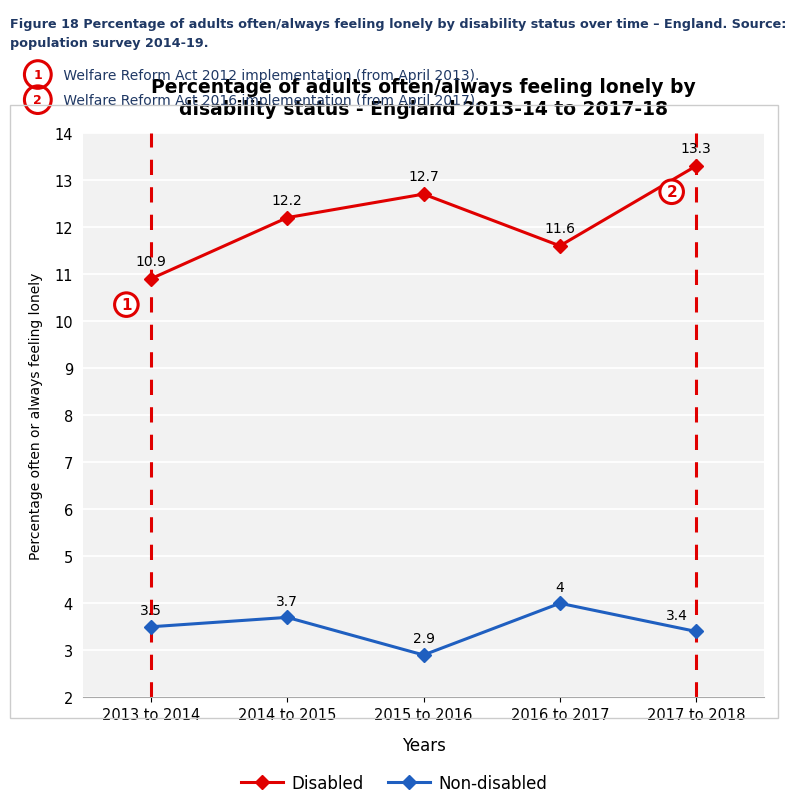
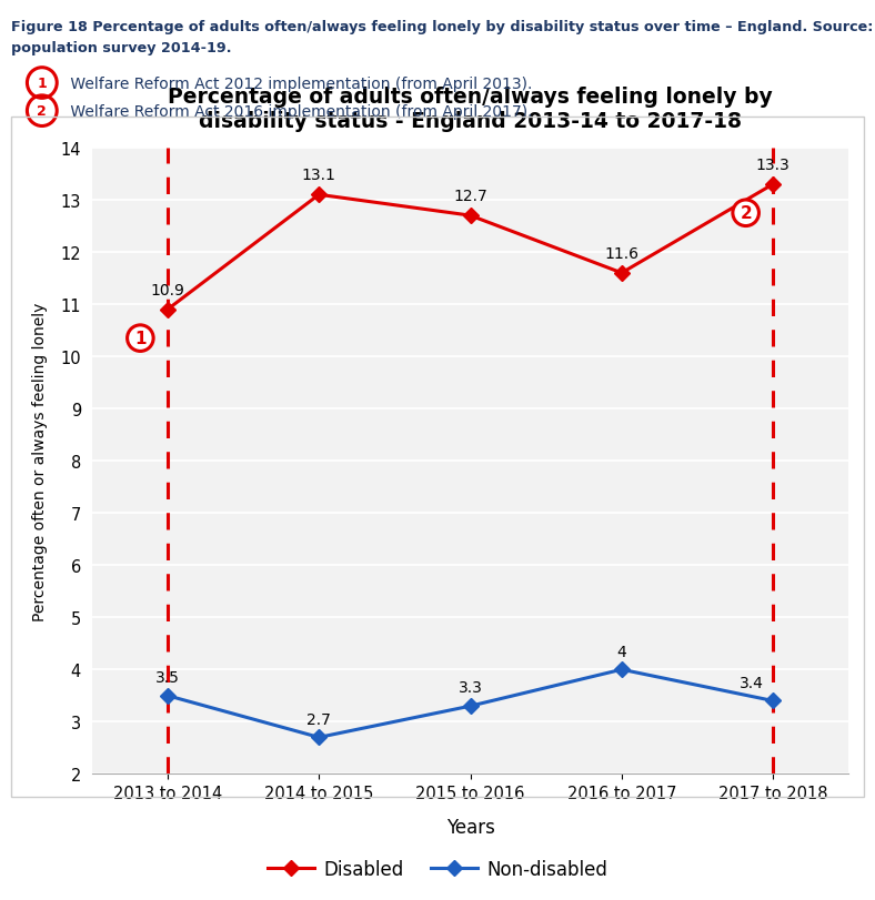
Disabled/2014 to 2015: 12.2 -> 13.1
Non-disabled/2014 to 2015: 3.7 -> 2.7
Non-disabled/2015 to 2016: 2.9 -> 3.3
